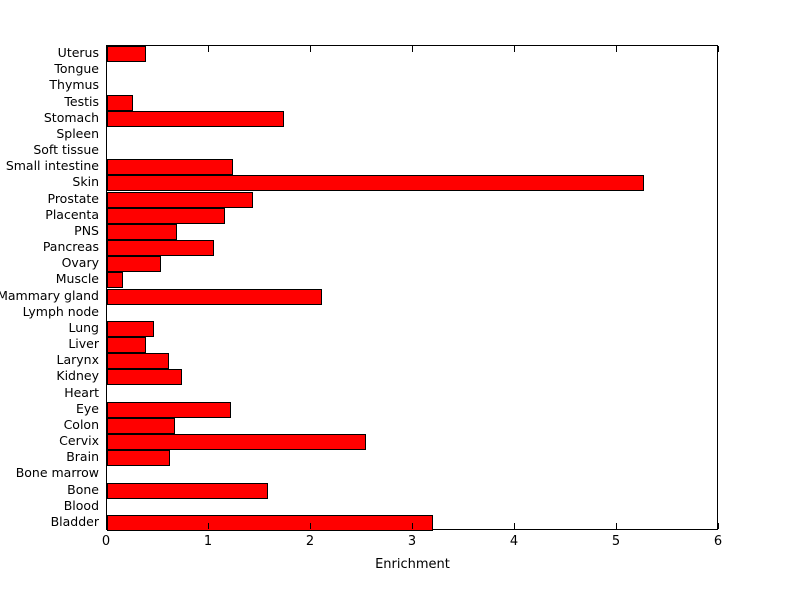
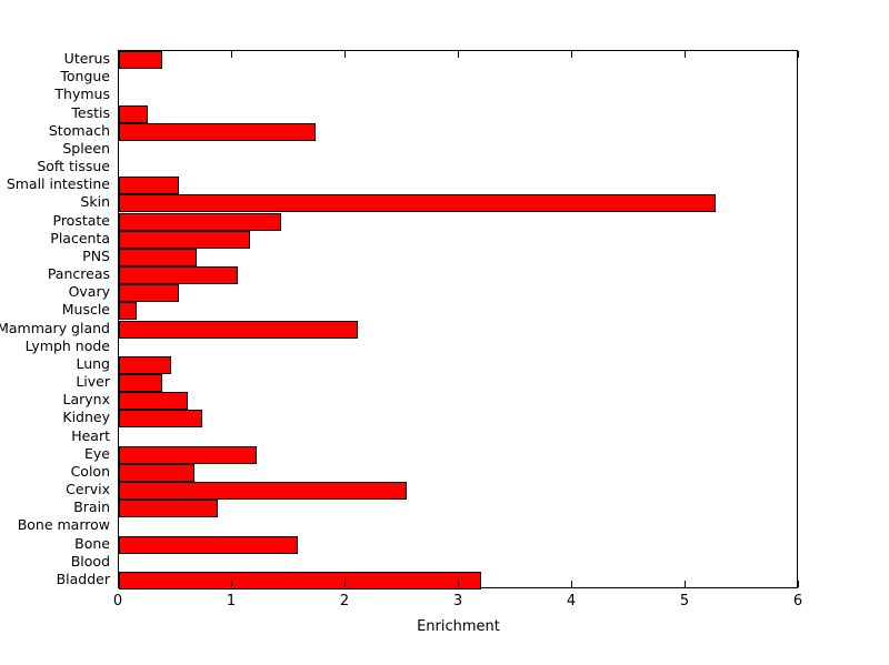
Small intestine: 1.24 -> 0.53
Brain: 0.62 -> 0.87
